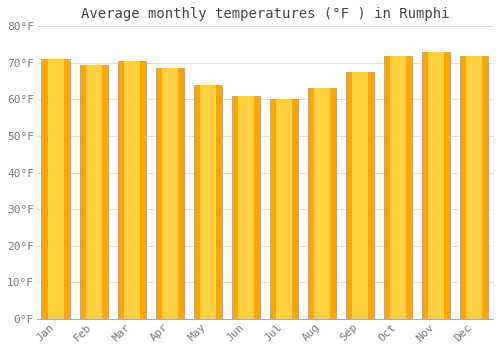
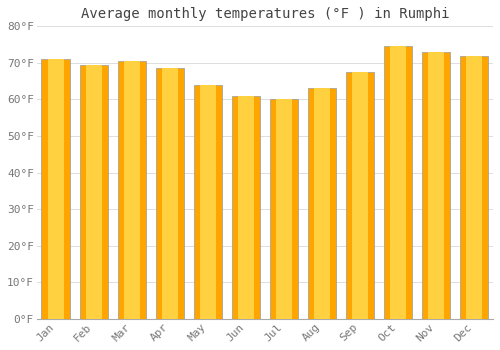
Oct: 72.0°F -> 74.5°F
